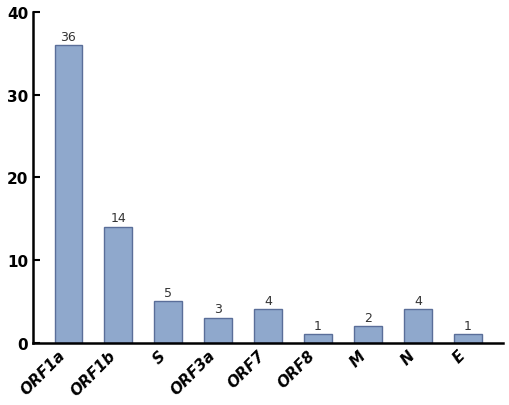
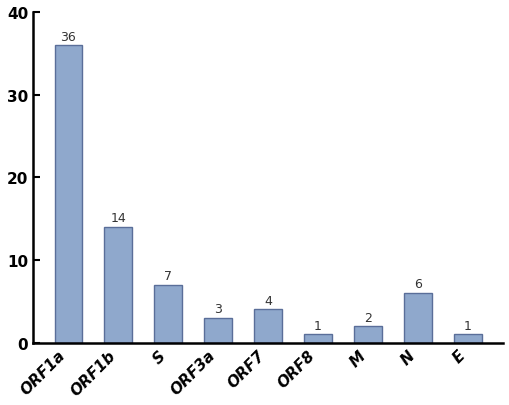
S: 5 -> 7
N: 4 -> 6
